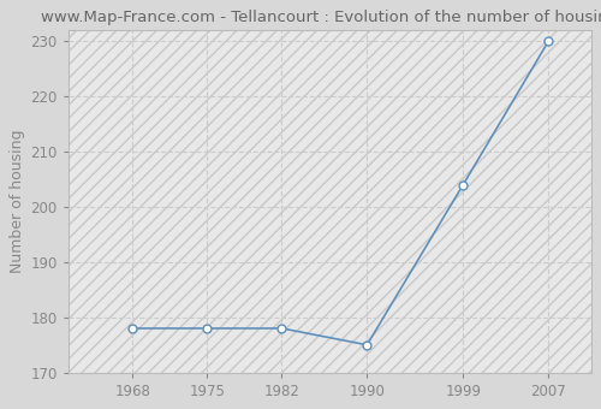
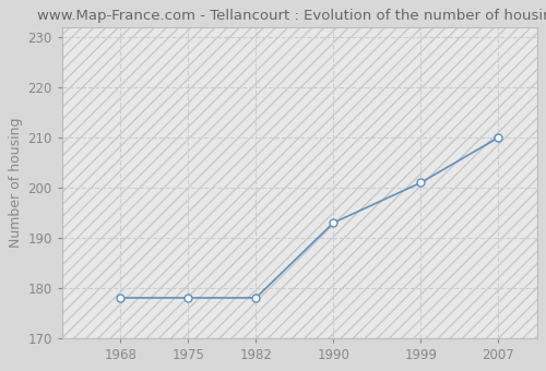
1990: 175 -> 193
1999: 204 -> 201
2007: 230 -> 210
